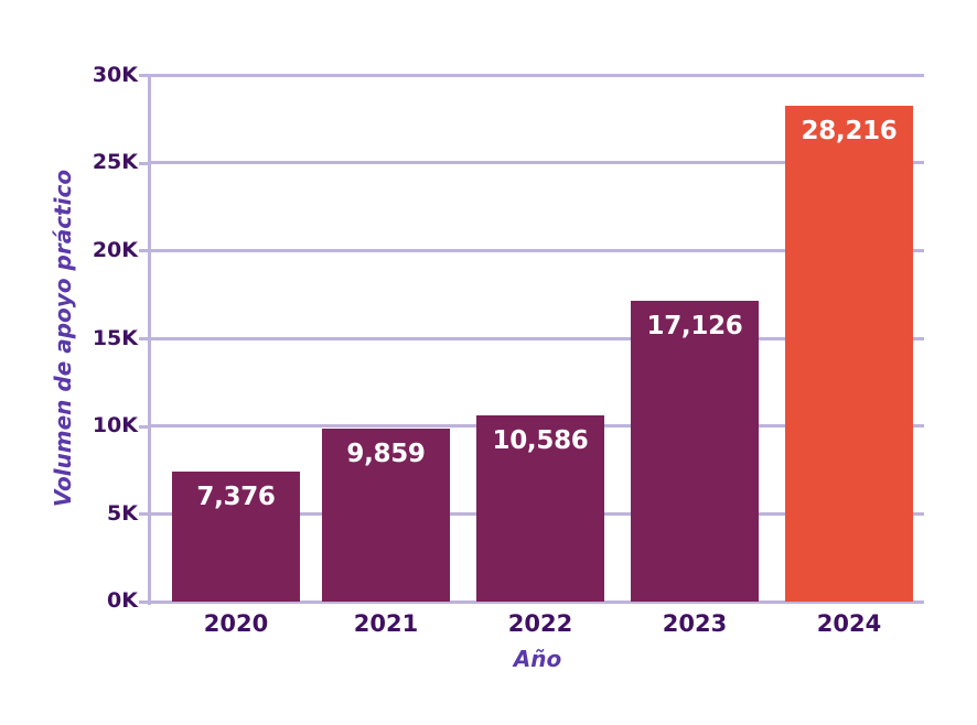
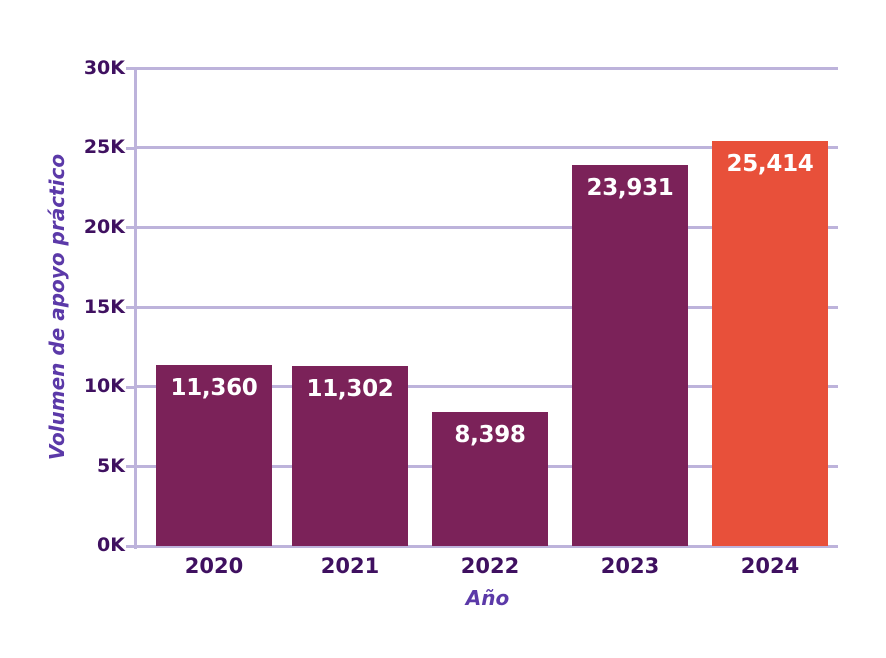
2020: 7,376 -> 11,360
2021: 9,859 -> 11,302
2022: 10,586 -> 8,398
2023: 17,126 -> 23,931
2024: 28,216 -> 25,414
